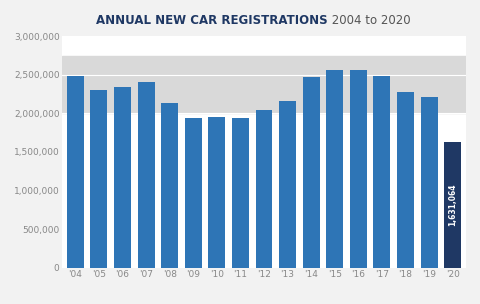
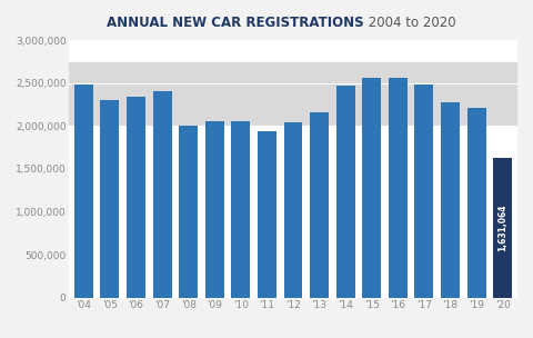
'08: 2,130,000 -> 2,000,000
'09: 1,940,000 -> 2,060,000
'10: 1,950,000 -> 2,060,000
